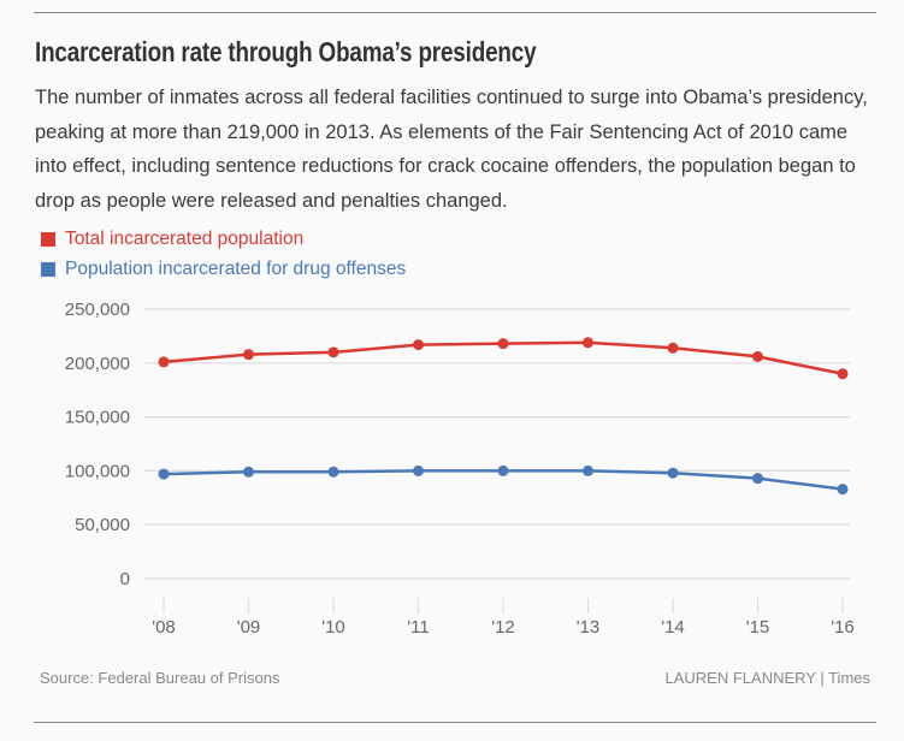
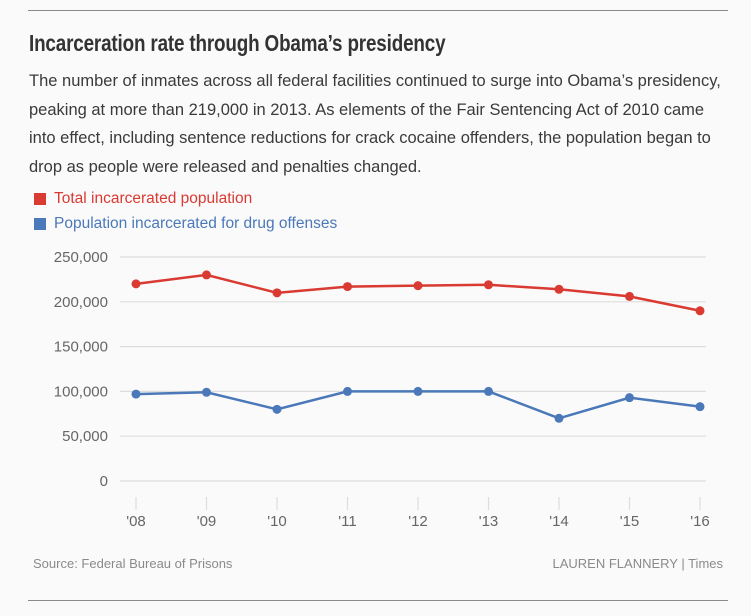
Total incarcerated population/'08: 200000 -> 220000
Total incarcerated population/'09: 210000 -> 230000
Population incarcerated for drug offenses/'10: 100000 -> 80000
Population incarcerated for drug offenses/'14: 100000 -> 70000
